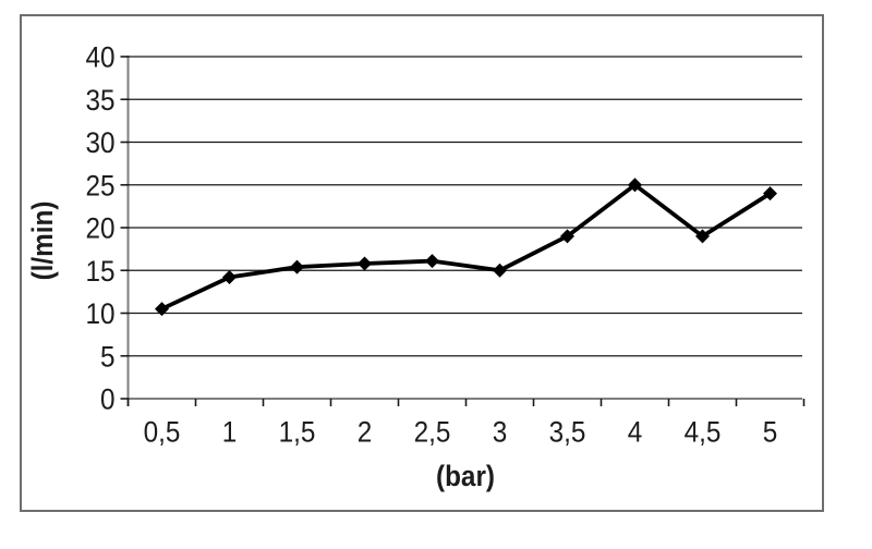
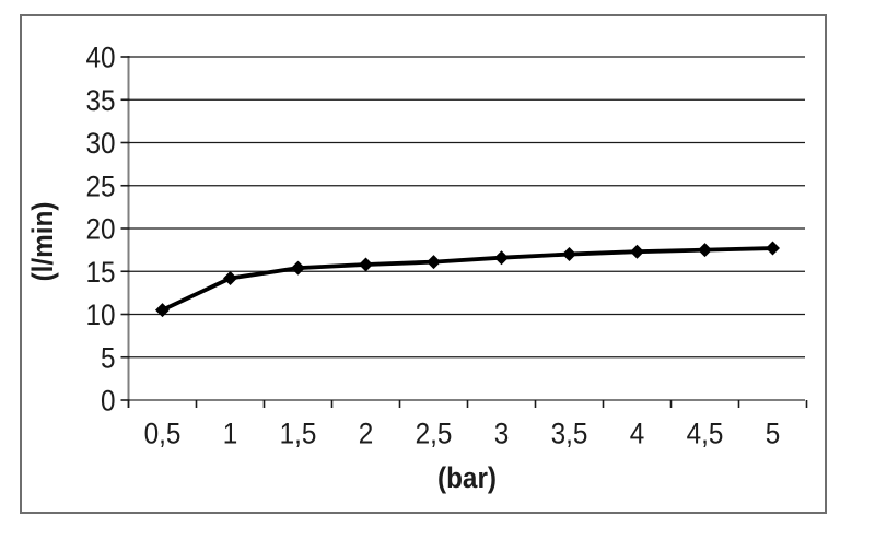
3: 15 -> 17
3,5: 19 -> 17
4: 25 -> 17
4,5: 19 -> 18
5: 24 -> 18
